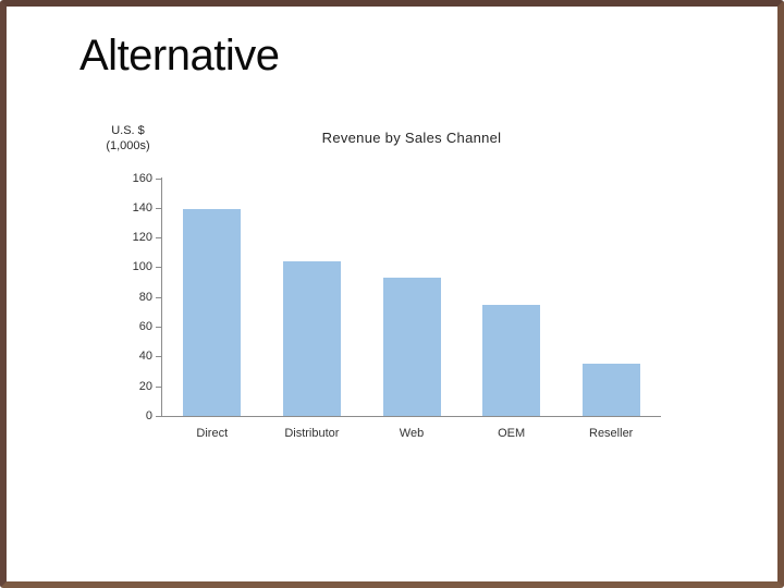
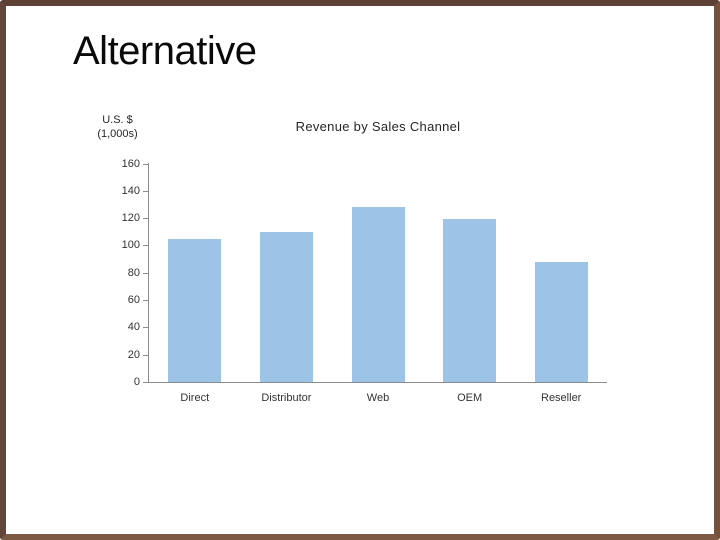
Direct: 139 -> 105
Distributor: 104 -> 110
Web: 93 -> 128
OEM: 75 -> 119
Reseller: 35 -> 88
